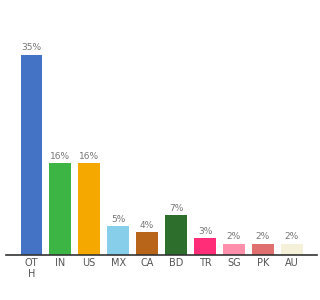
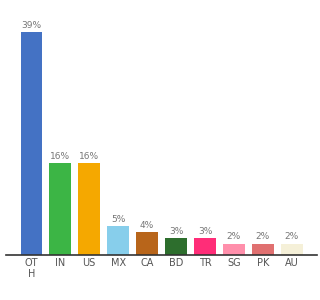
OT H: 35% -> 39%
BD: 7% -> 3%
